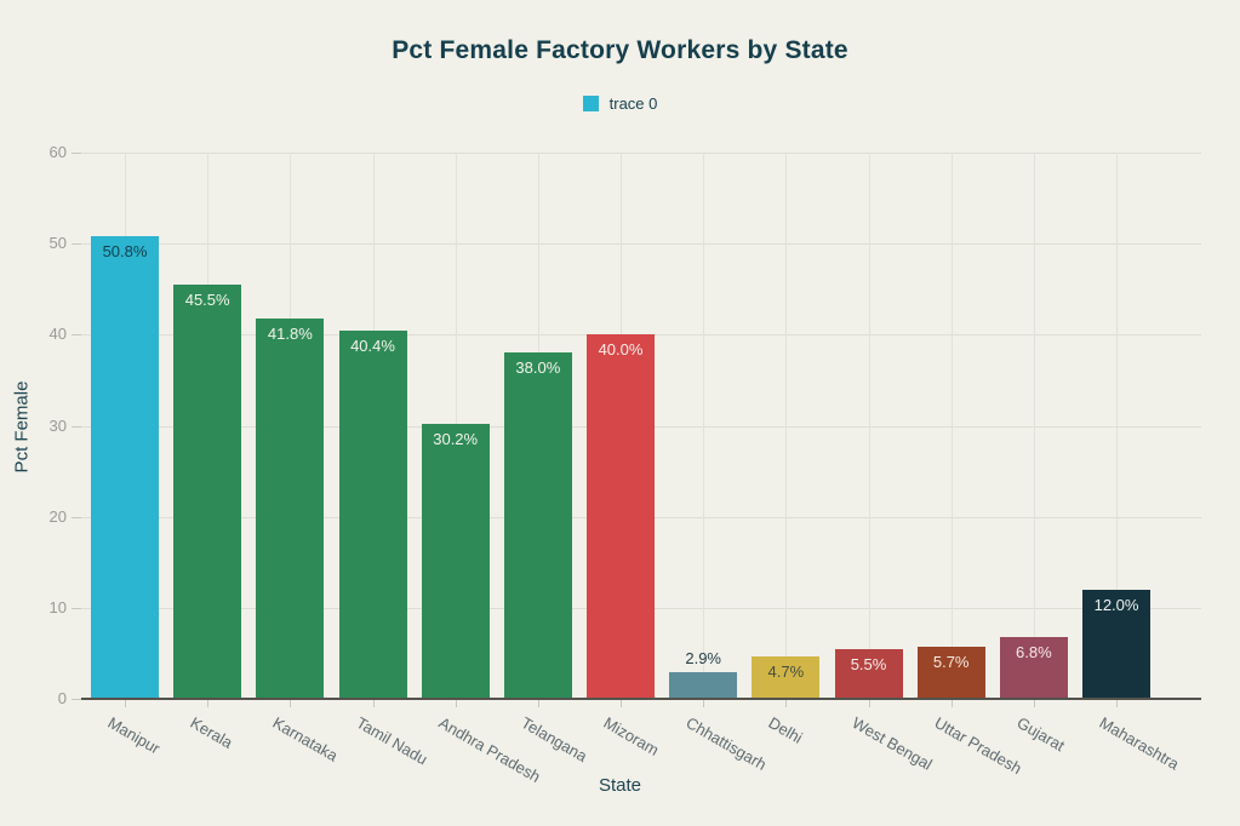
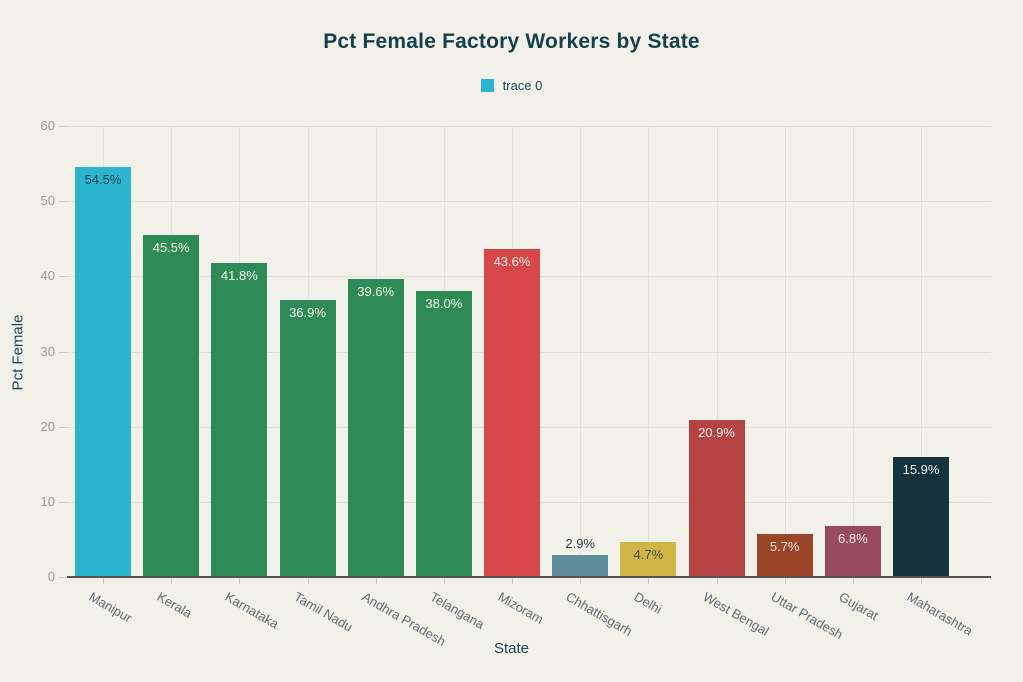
Manipur: 50.8% -> 54.5%
Tamil Nadu: 40.4% -> 36.9%
Andhra Pradesh: 30.2% -> 39.6%
Mizoram: 40.0% -> 43.6%
West Bengal: 5.5% -> 20.9%
Maharashtra: 12.0% -> 15.9%
